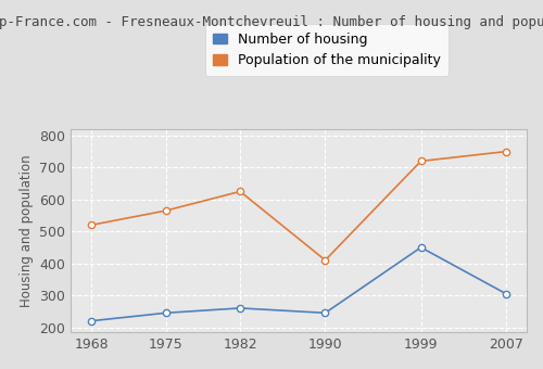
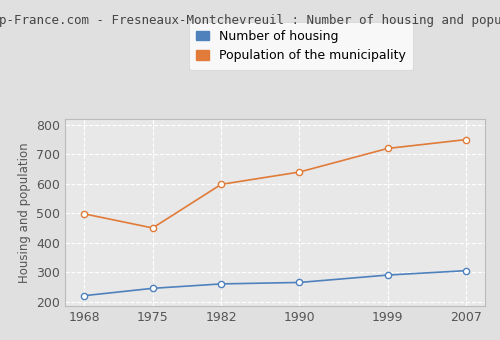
Population of the municipality/1968: 520 -> 498
Population of the municipality/1975: 565 -> 450
Population of the municipality/1982: 625 -> 598
Number of housing/1990: 245 -> 265
Population of the municipality/1990: 410 -> 640
Number of housing/1999: 450 -> 290
